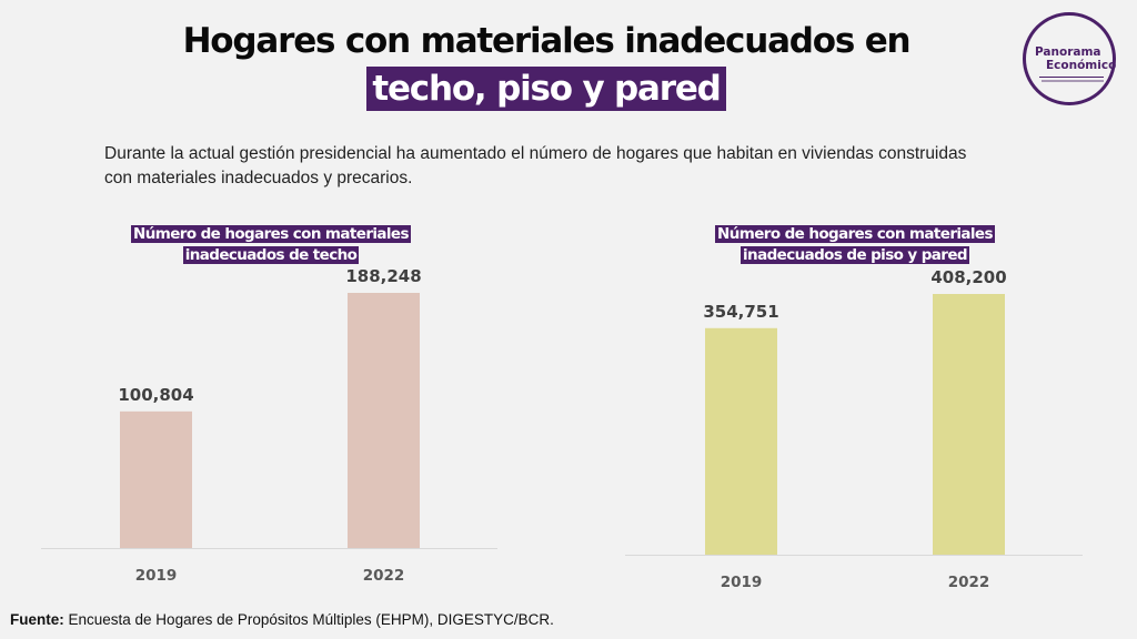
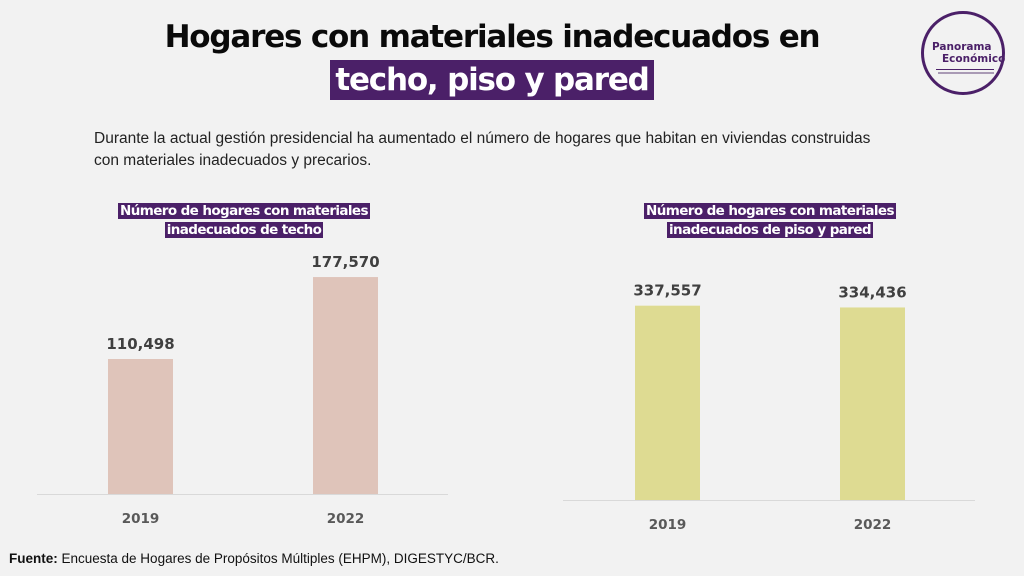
Número de hogares con materiales inadecuados de techo/2019: 100,804 -> 110,498
Número de hogares con materiales inadecuados de techo/2022: 188,248 -> 177,570
Número de hogares con materiales inadecuados de piso y pared/2019: 354,751 -> 337,557
Número de hogares con materiales inadecuados de piso y pared/2022: 408,200 -> 334,436
